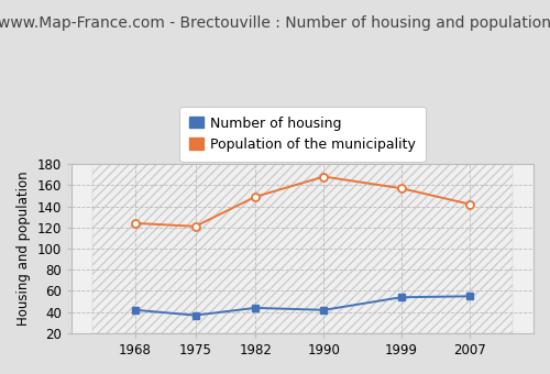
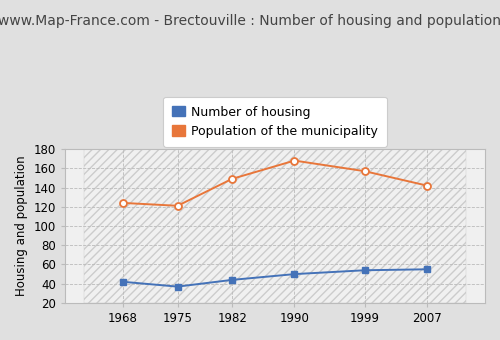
Number of housing/1990: 42 -> 50
